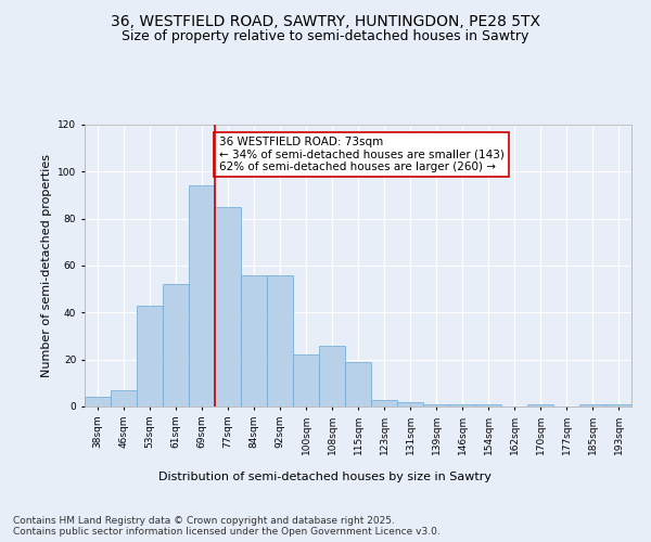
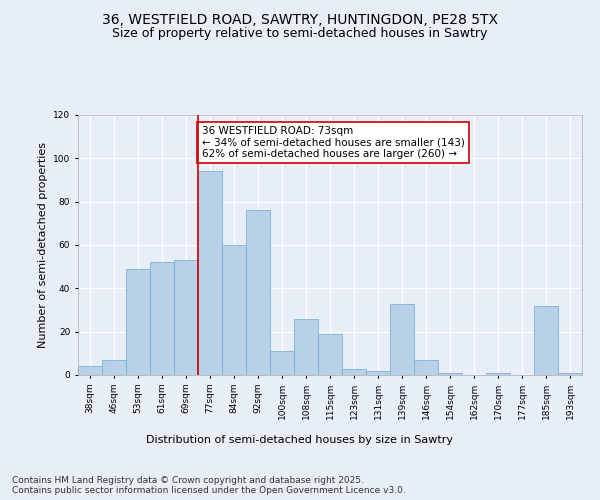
53sqm: 43 -> 49
69sqm: 94 -> 53
77sqm: 85 -> 94
84sqm: 56 -> 60
92sqm: 56 -> 76
100sqm: 22 -> 11
139sqm: 1 -> 33
146sqm: 1 -> 7
185sqm: 1 -> 32
